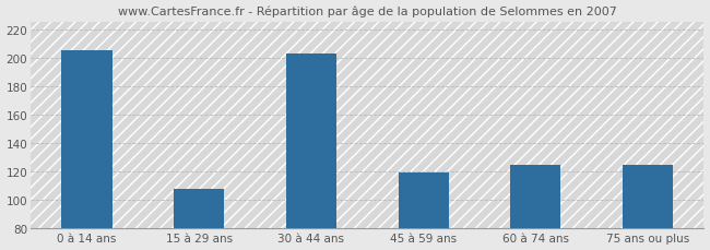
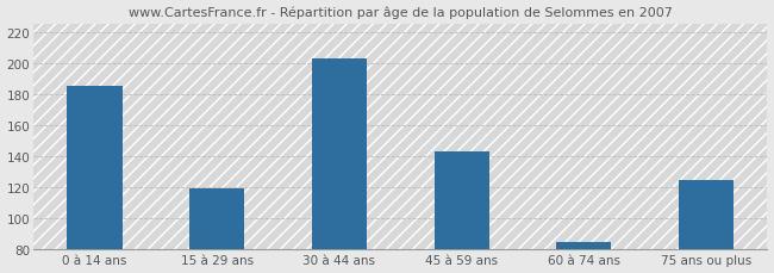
0 à 14 ans: 205 -> 185
15 à 29 ans: 108 -> 119
45 à 59 ans: 119 -> 143
60 à 74 ans: 125 -> 85
